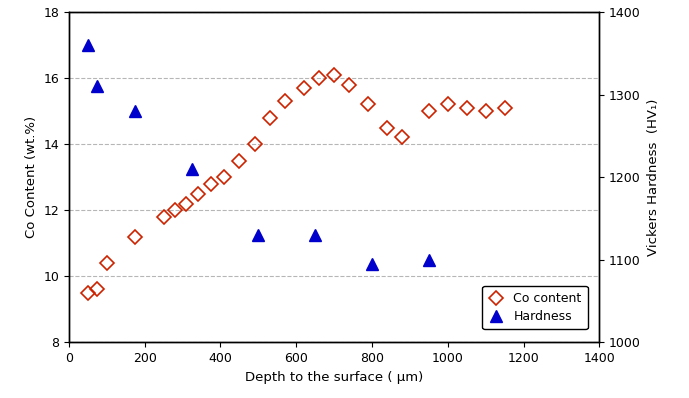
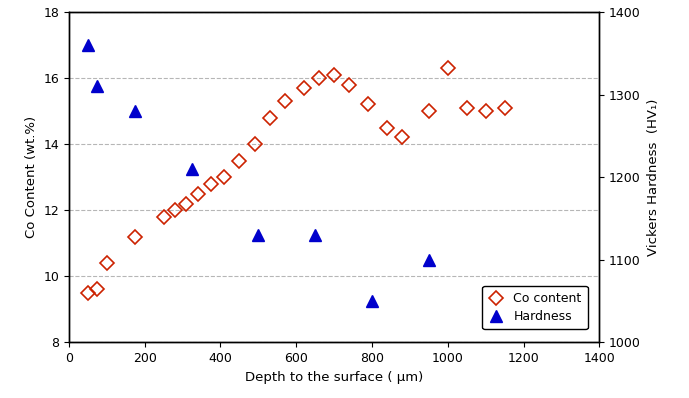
Hardness/800: 1095 -> 1050
Co content/1000: 15.2 -> 16.3
